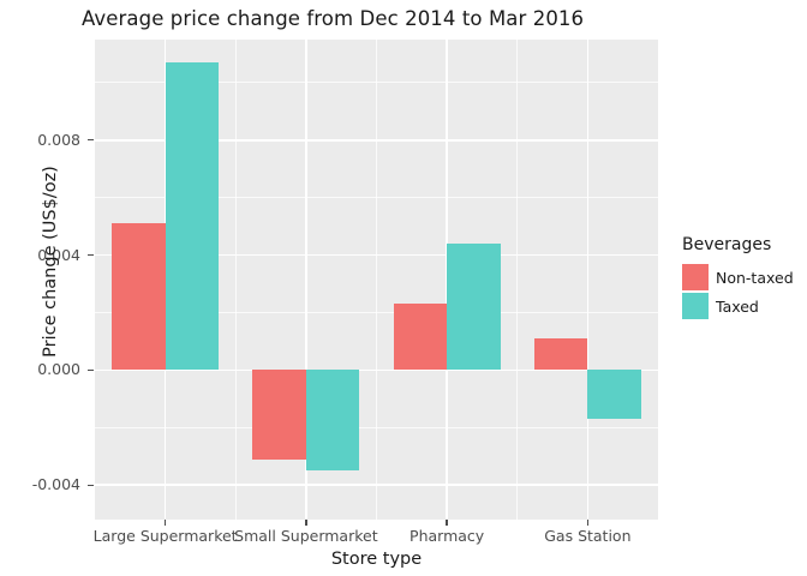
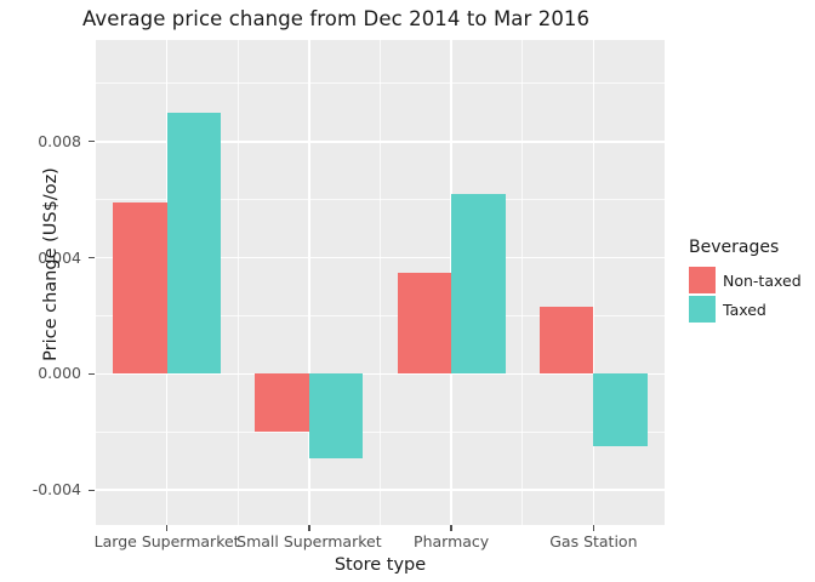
Non-taxed/Large Supermarket: 0.0051 -> 0.0059
Taxed/Large Supermarket: 0.0107 -> 0.0090
Non-taxed/Small Supermarket: -0.0031 -> -0.0020
Taxed/Small Supermarket: -0.0035 -> -0.0029
Non-taxed/Pharmacy: 0.0023 -> 0.0035
Taxed/Pharmacy: 0.0044 -> 0.0062
Non-taxed/Gas Station: 0.0011 -> 0.0023
Taxed/Gas Station: -0.0017 -> -0.0025
